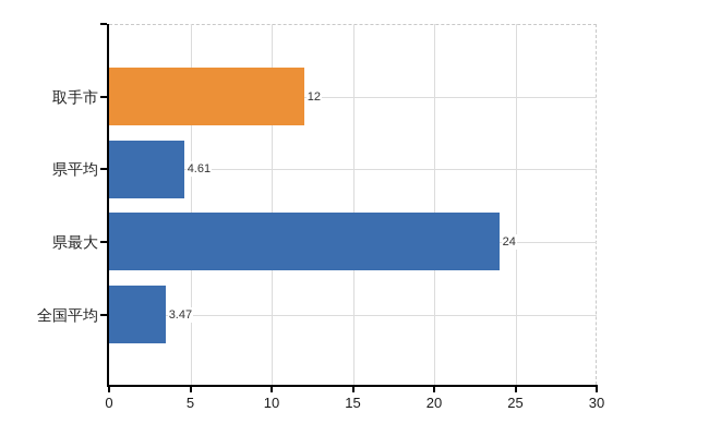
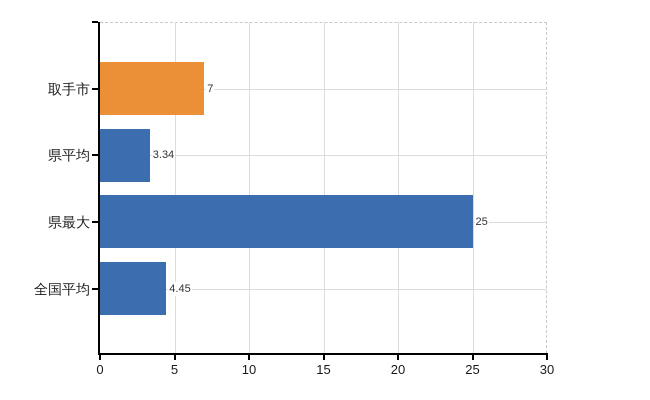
取手市: 12 -> 7
県平均: 4.61 -> 3.34
県最大: 24 -> 25
全国平均: 3.47 -> 4.45
